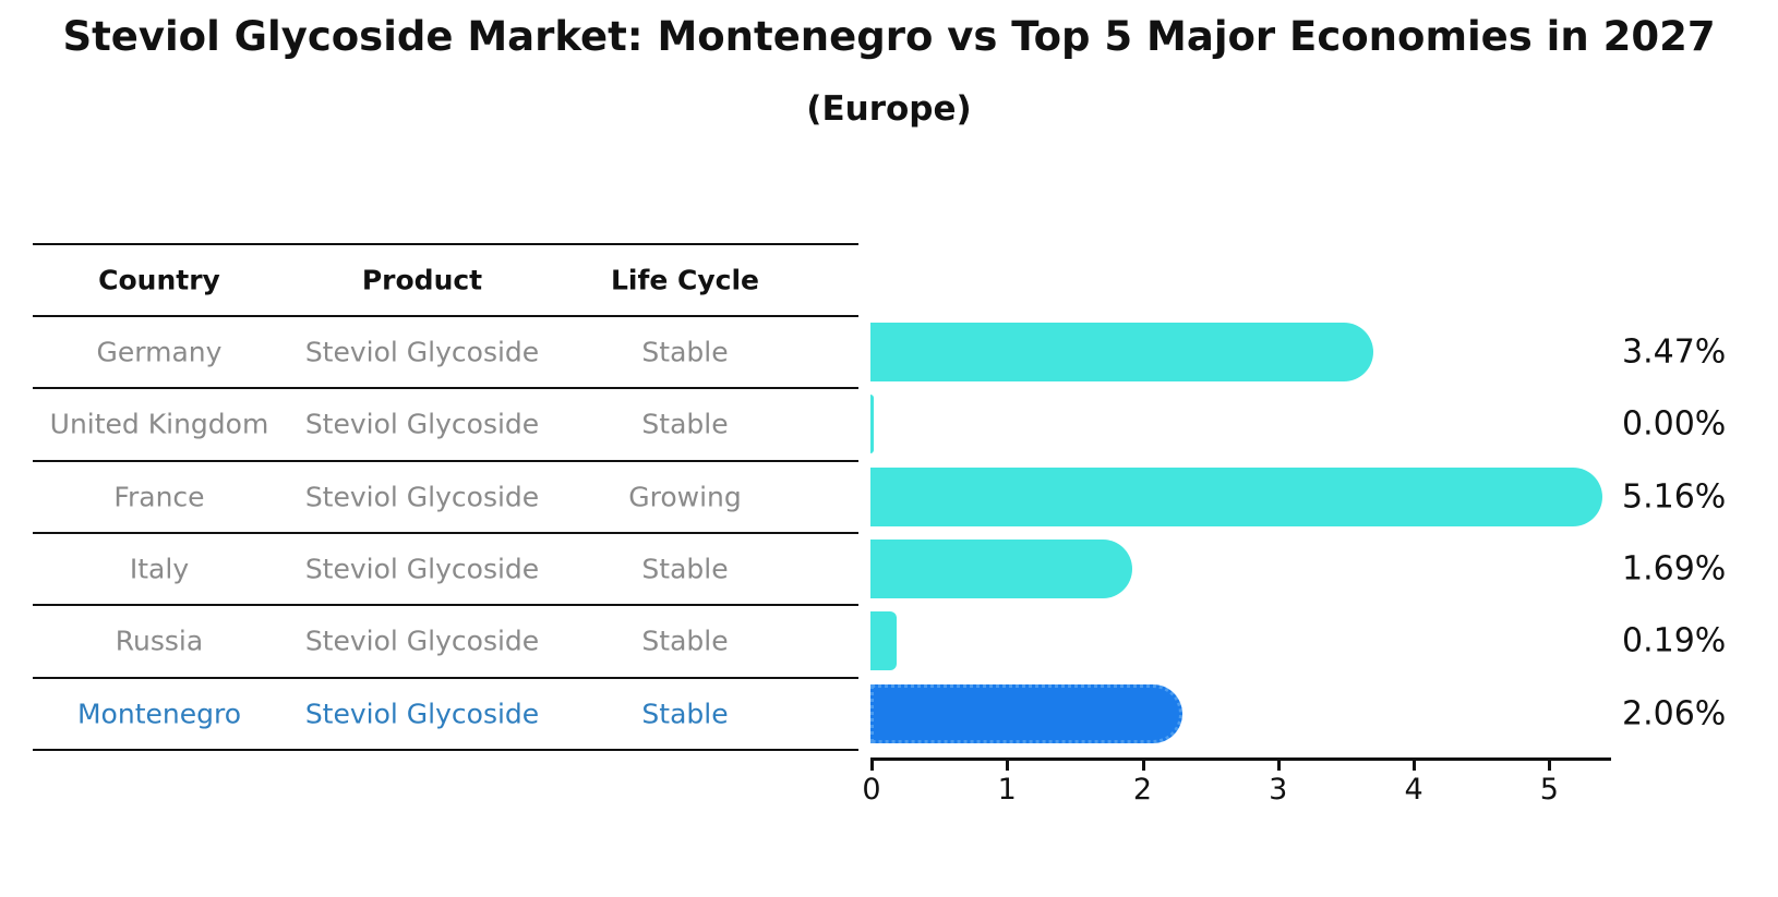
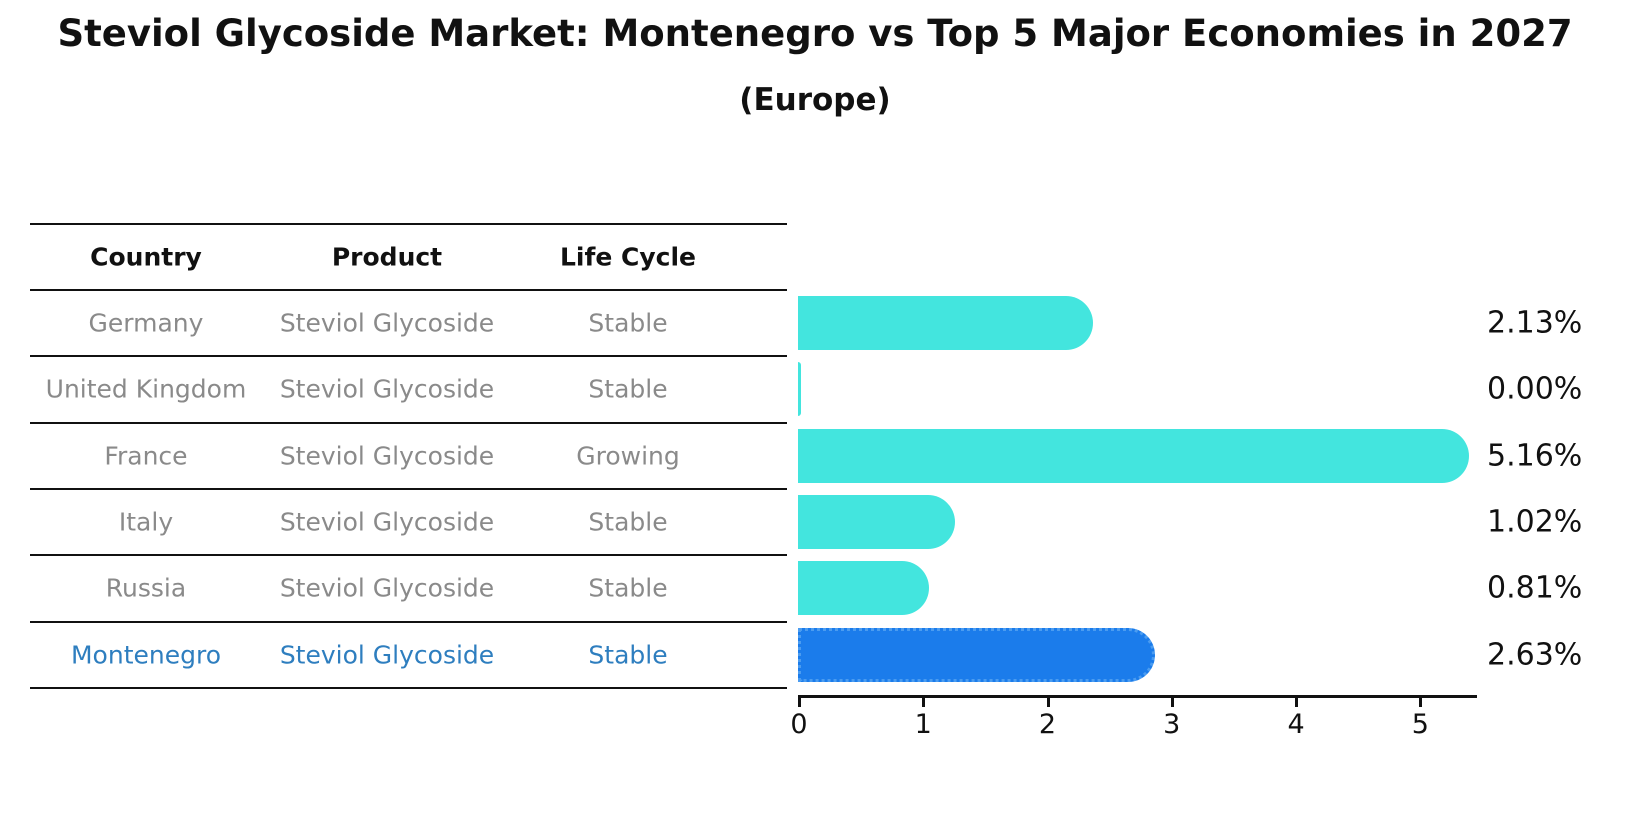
Germany: 3.47% -> 2.13%
Italy: 1.69% -> 1.02%
Russia: 0.19% -> 0.81%
Montenegro: 2.06% -> 2.63%
